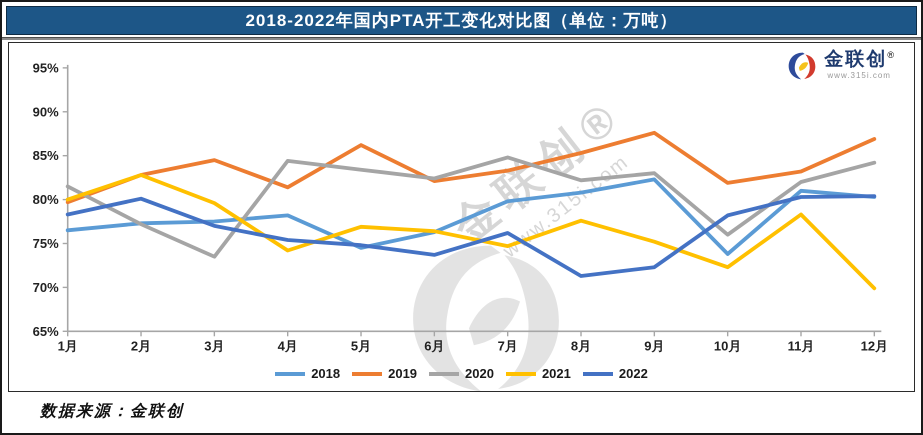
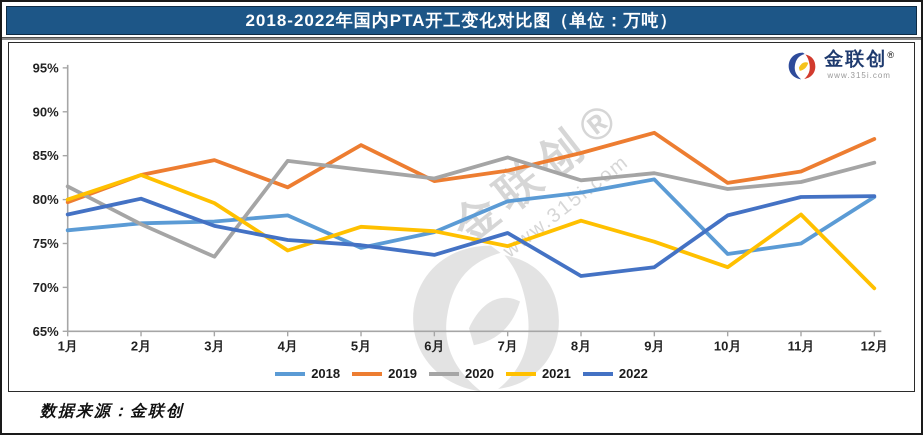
2020/10月: 76% -> 81%
2018/11月: 81% -> 75%
